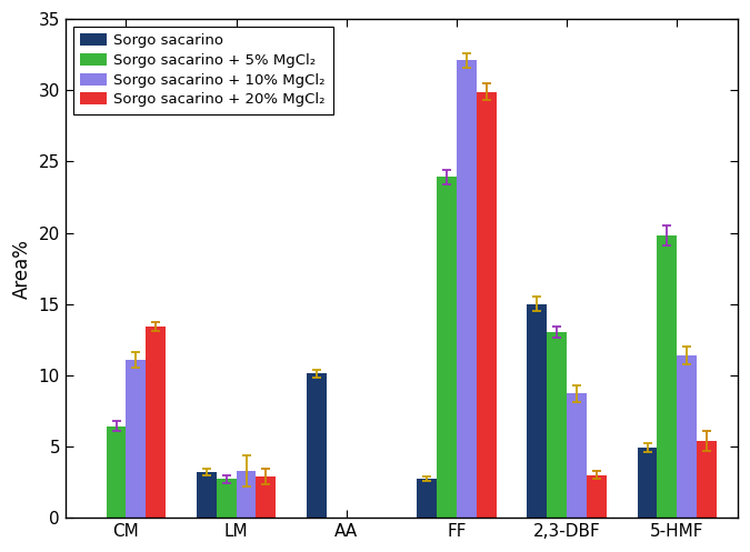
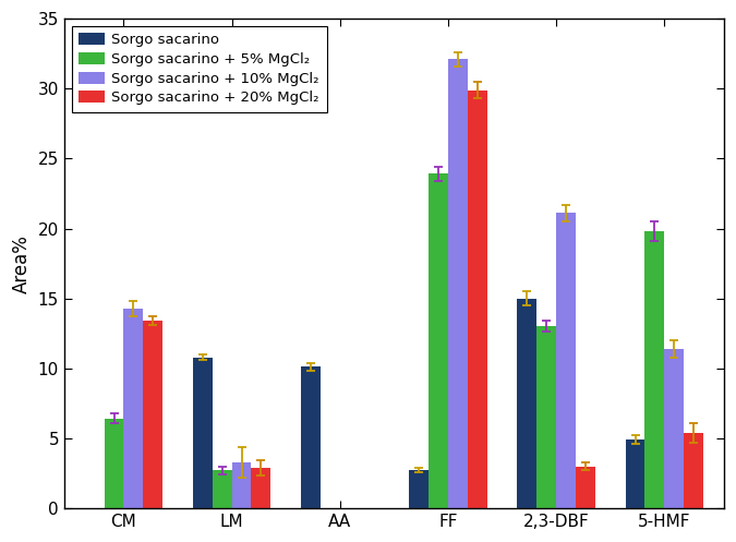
Sorgo sacarino + 10% MgCl₂/CM: 11.1 -> 14.3
Sorgo sacarino/LM: 3.2 -> 10.8
Sorgo sacarino + 10% MgCl₂/2,3-DBF: 8.7 -> 21.1
